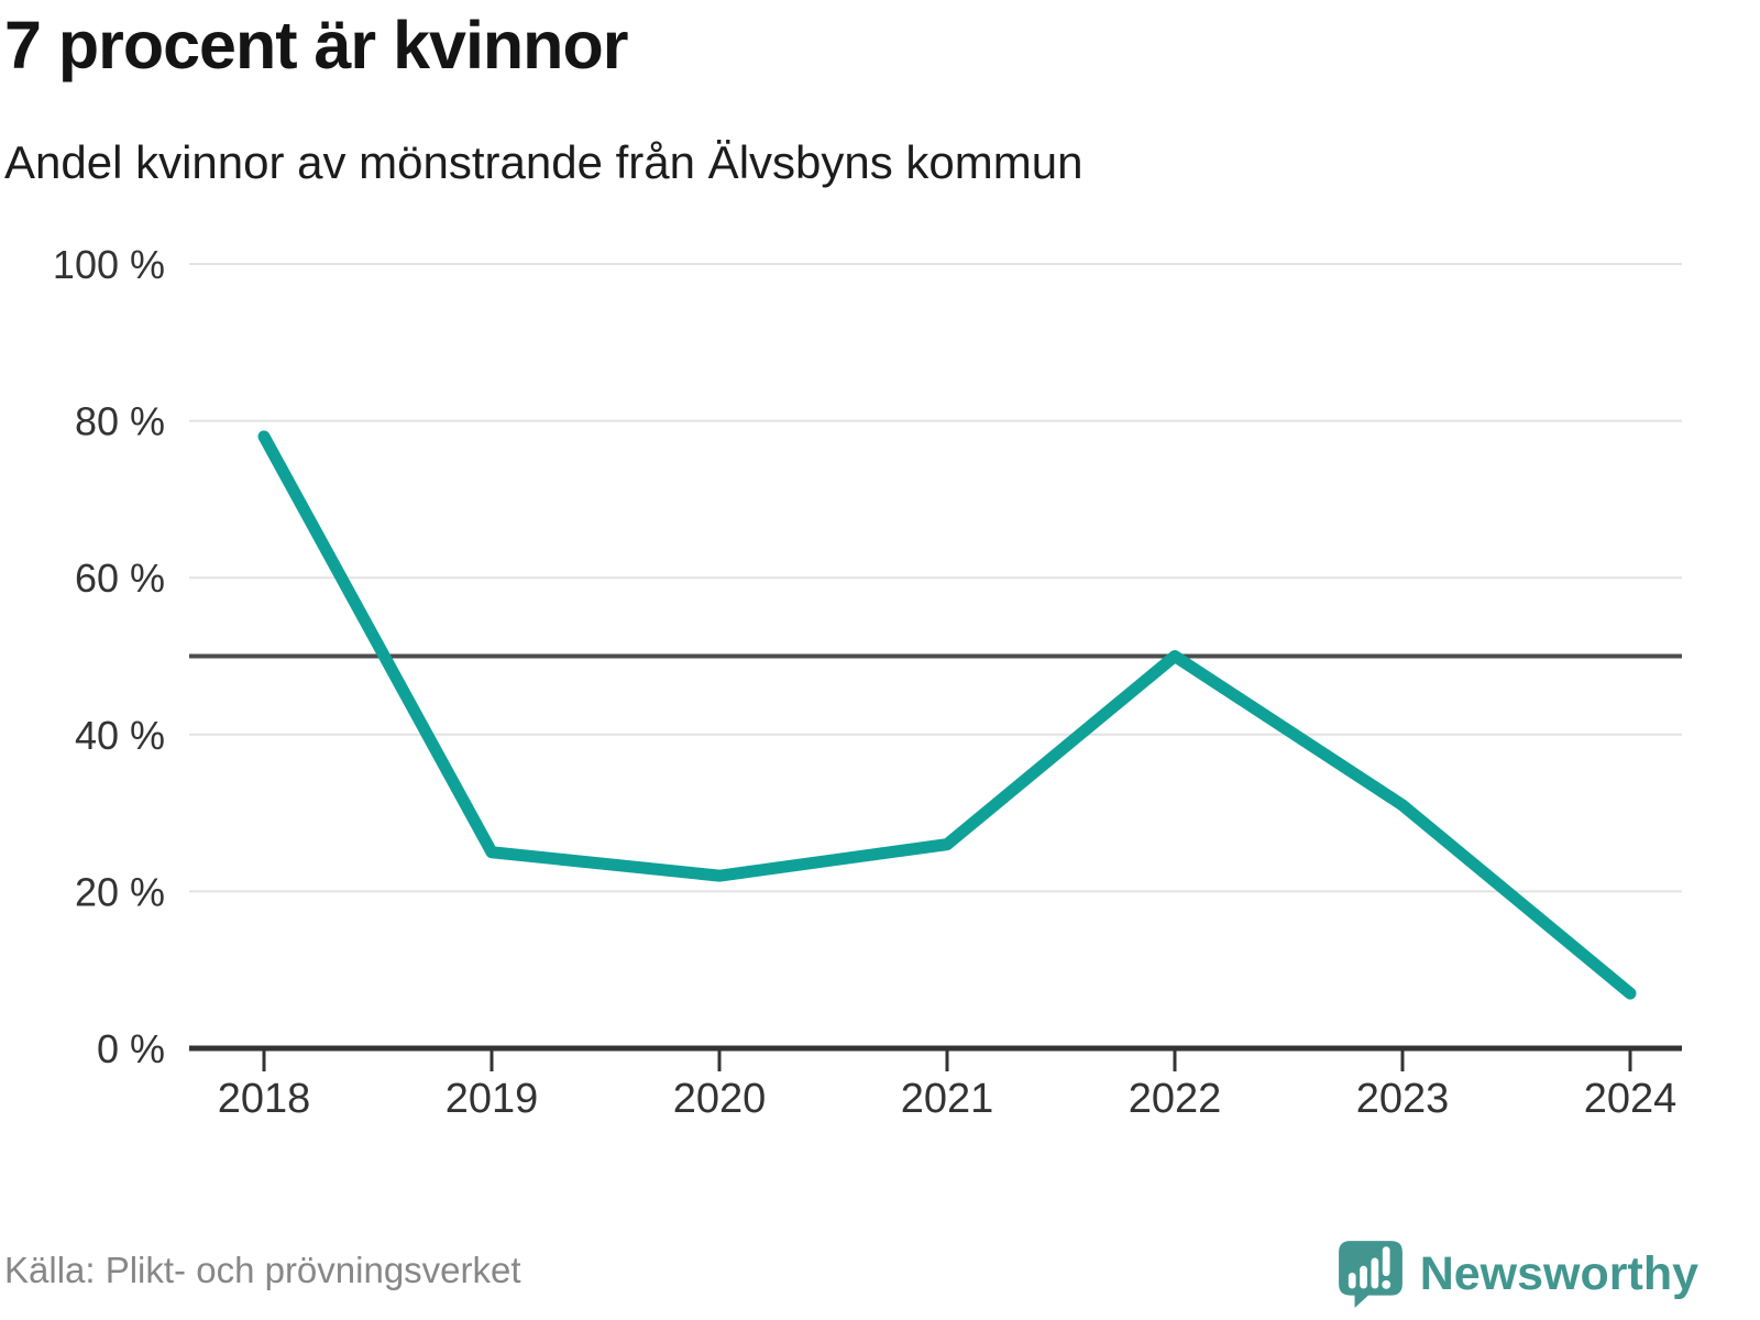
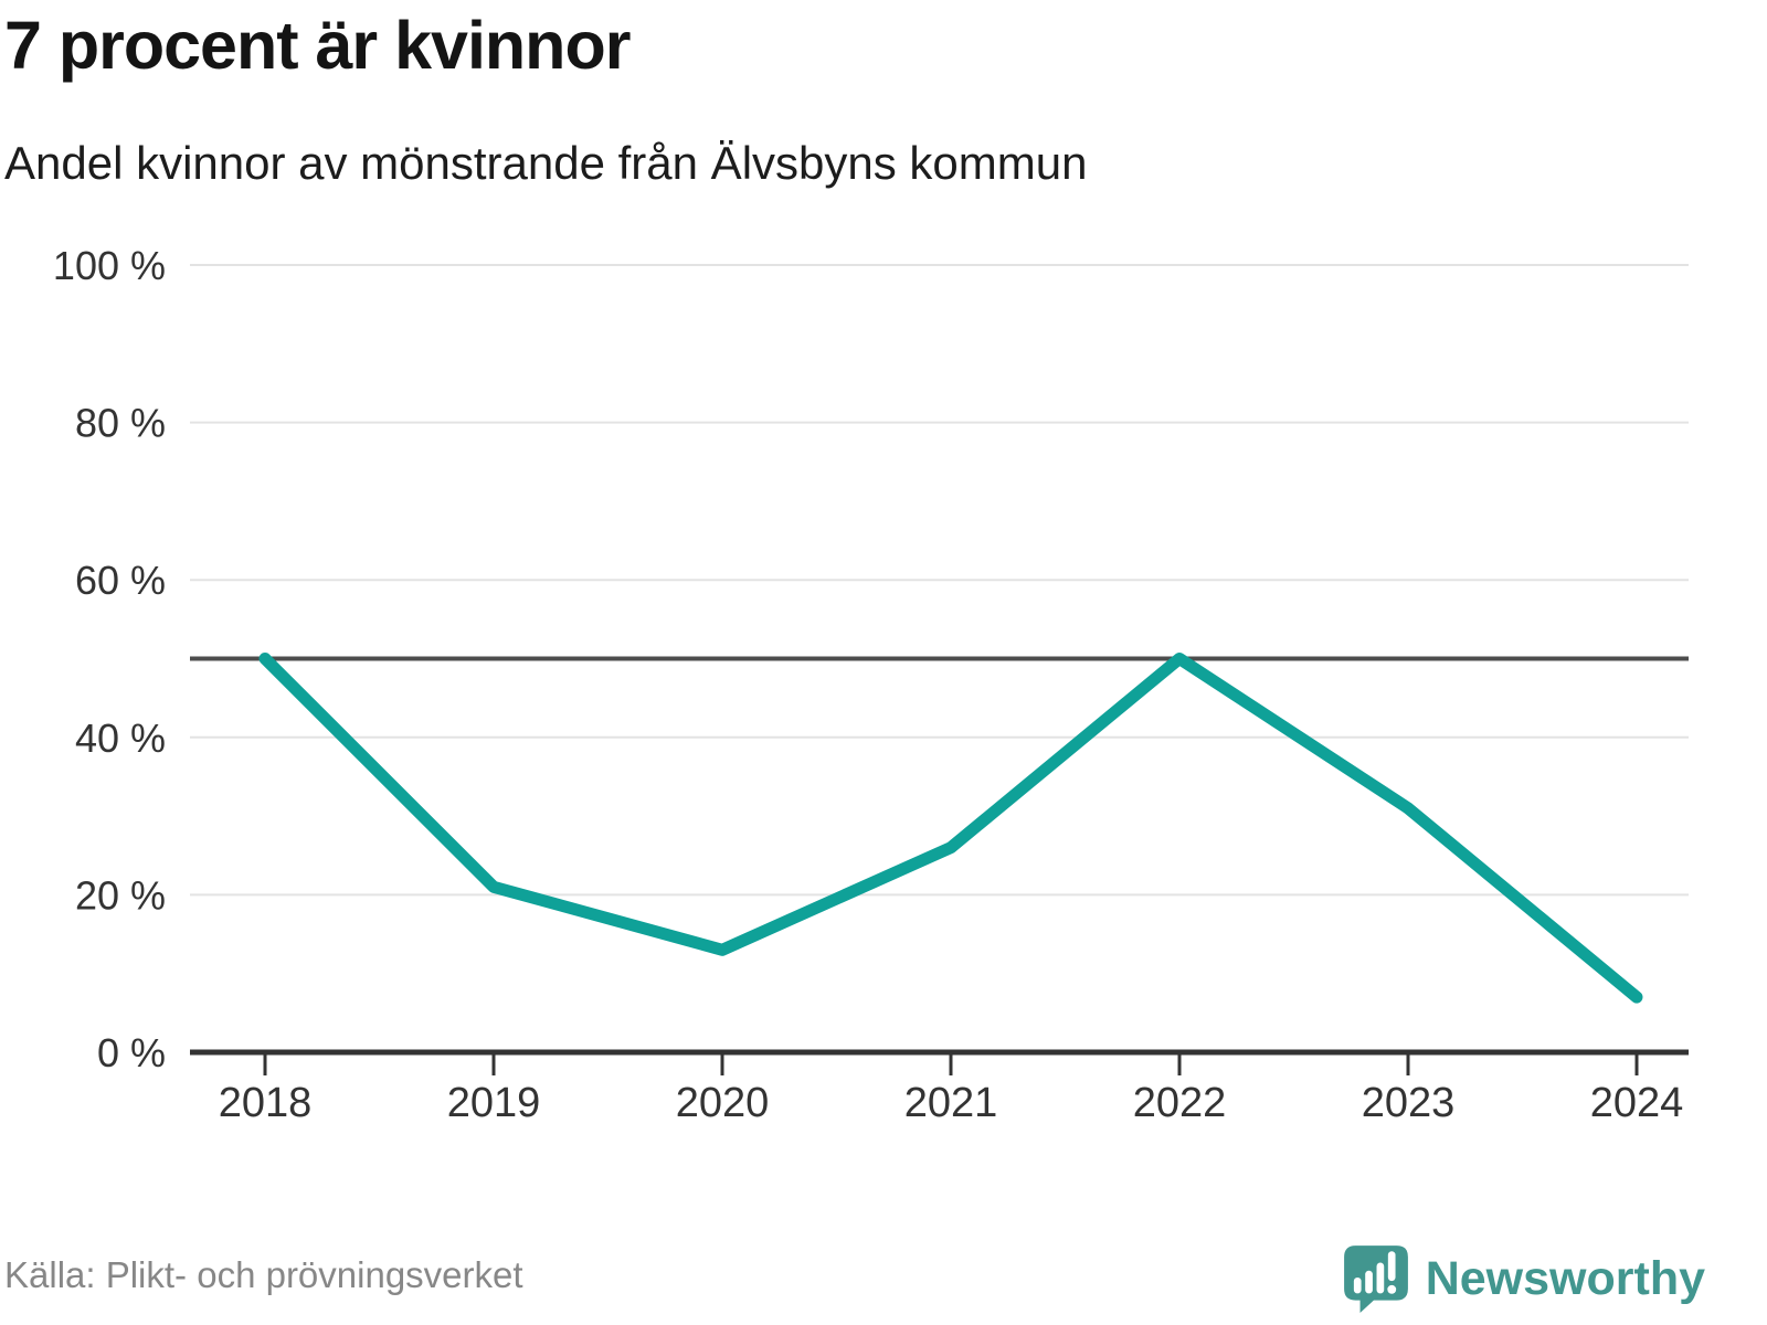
2018: 78% -> 50%
2019: 25% -> 21%
2020: 22% -> 13%
